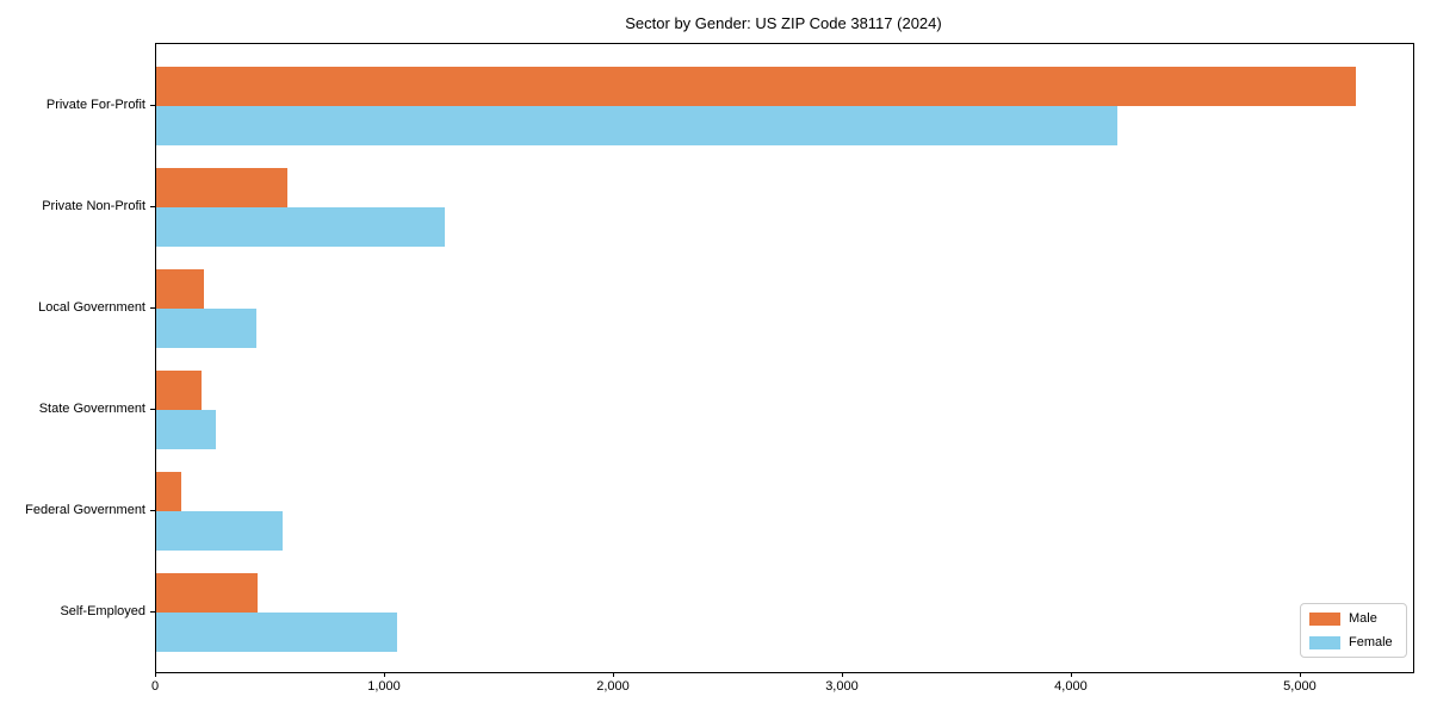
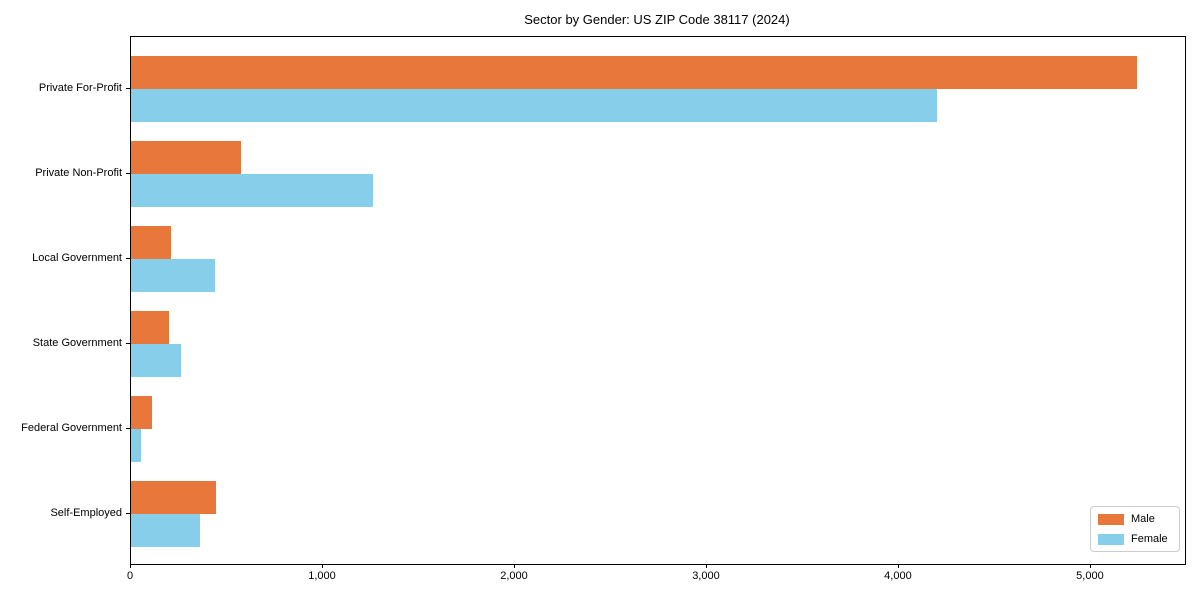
Female/Federal Government: 550 -> 50
Female/Self-Employed: 1050 -> 360
